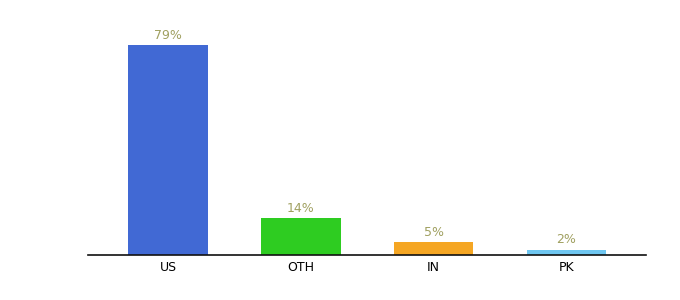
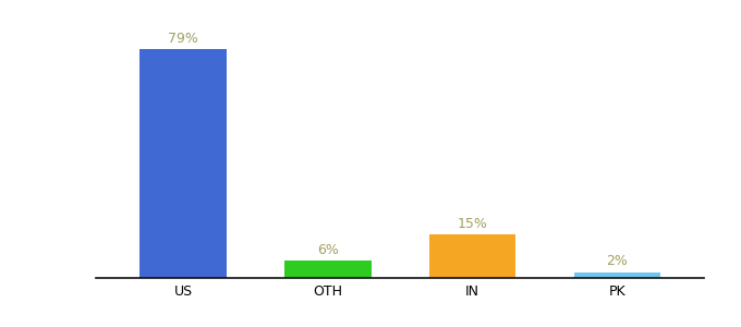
OTH: 14% -> 6%
IN: 5% -> 15%
